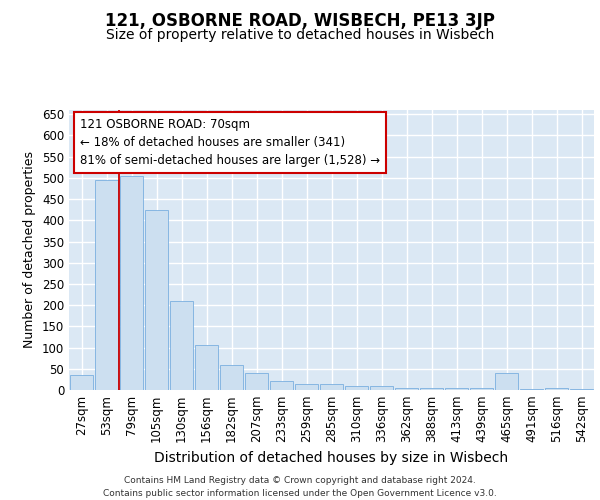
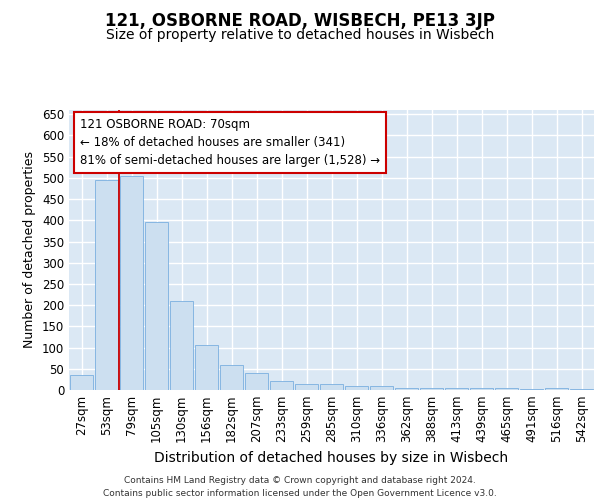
105sqm: 425 -> 395
465sqm: 40 -> 4
